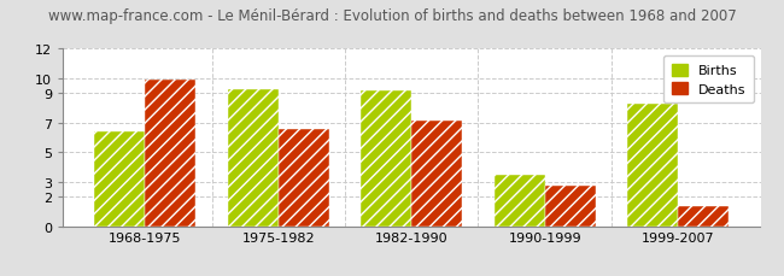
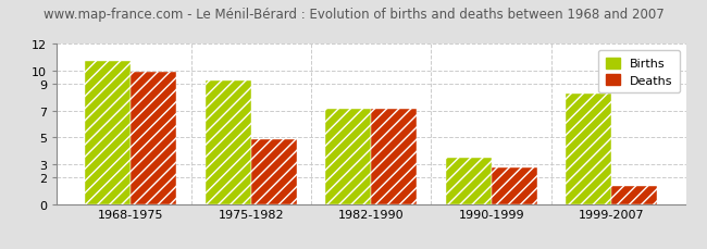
Births/1968-1975: 6.4 -> 10.8
Deaths/1975-1982: 6.6 -> 4.9
Births/1982-1990: 9.2 -> 7.1
